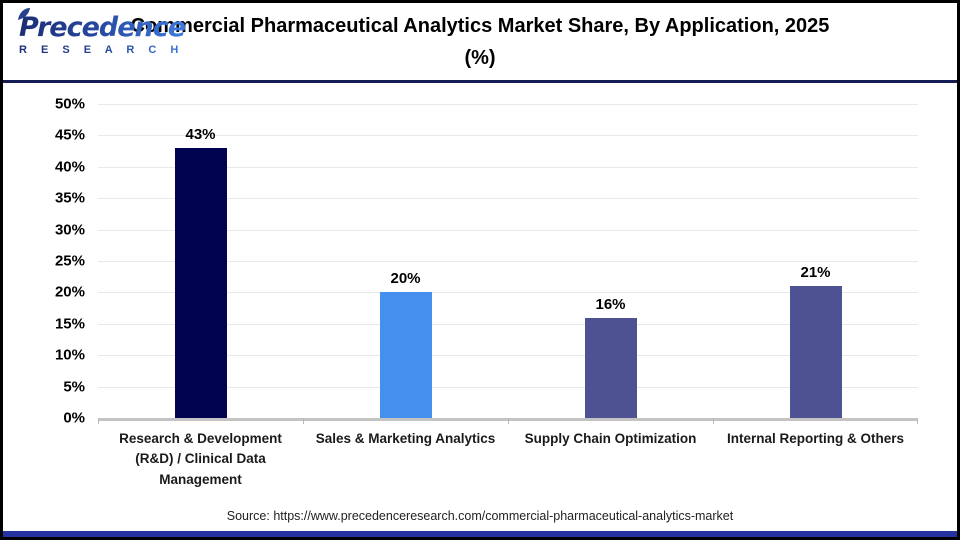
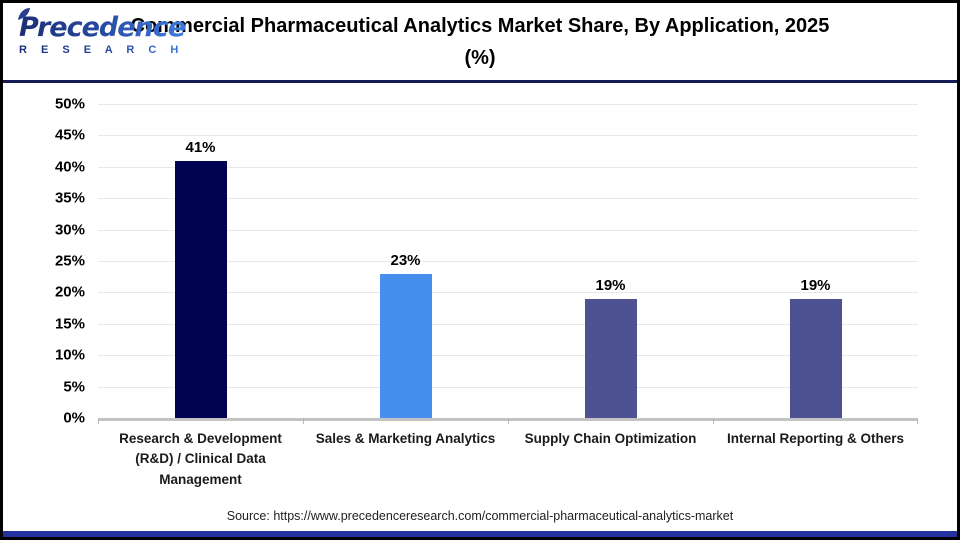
Research & Development (R&D) / Clinical Data Management: 43% -> 41%
Sales & Marketing Analytics: 20% -> 23%
Supply Chain Optimization: 16% -> 19%
Internal Reporting & Others: 21% -> 19%
